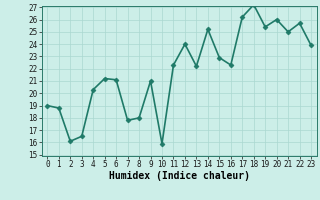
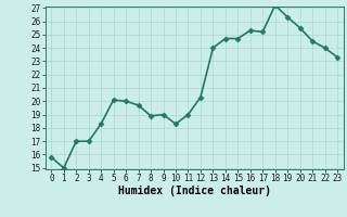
0: 19.0 -> 15.8
1: 18.8 -> 15.0
2: 16.1 -> 17.0
3: 16.5 -> 17.0
4: 20.3 -> 18.3
5: 21.2 -> 20.1
6: 21.1 -> 20.0
7: 17.8 -> 19.7
8: 18.0 -> 18.9
9: 21.0 -> 19.0
10: 15.9 -> 18.3
11: 22.3 -> 19.0
12: 24.0 -> 20.3
13: 22.2 -> 24.0
14: 25.2 -> 24.7
15: 22.9 -> 24.7
16: 22.3 -> 25.3
17: 26.2 -> 25.2
19: 25.4 -> 26.3
20: 26.0 -> 25.5
21: 25.0 -> 24.5
22: 25.7 -> 24.0
23: 23.9 -> 23.3
